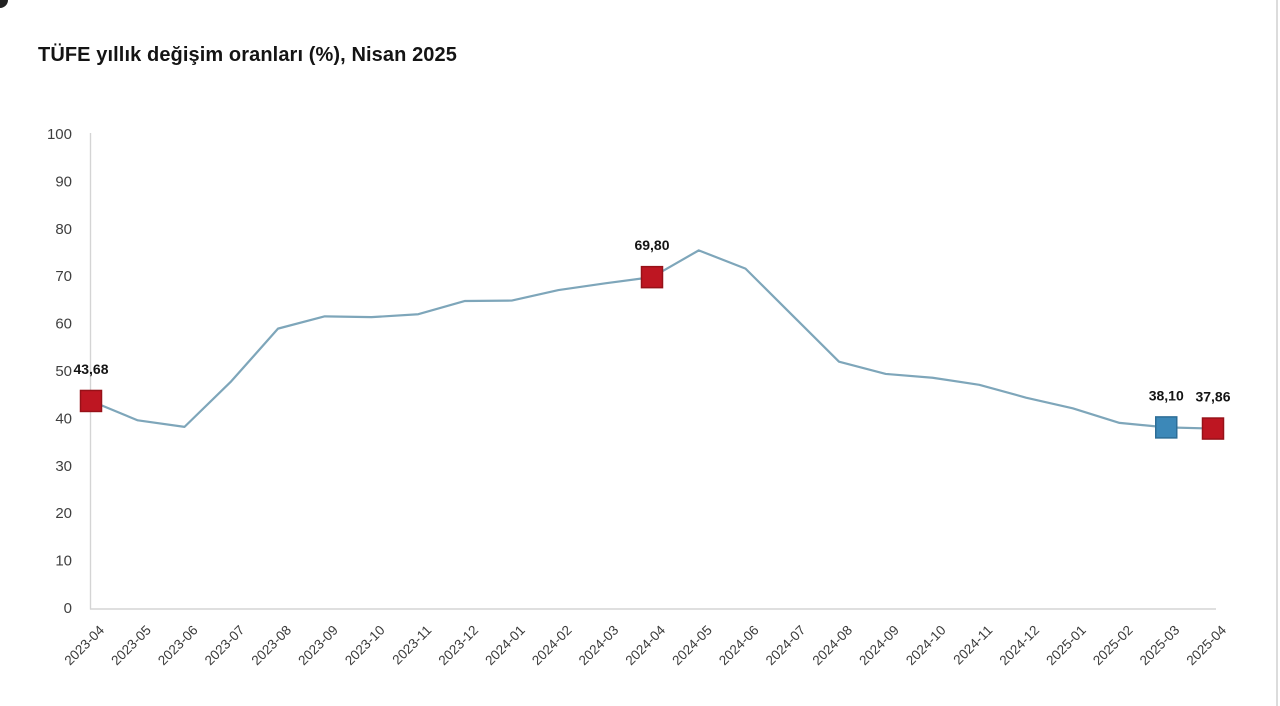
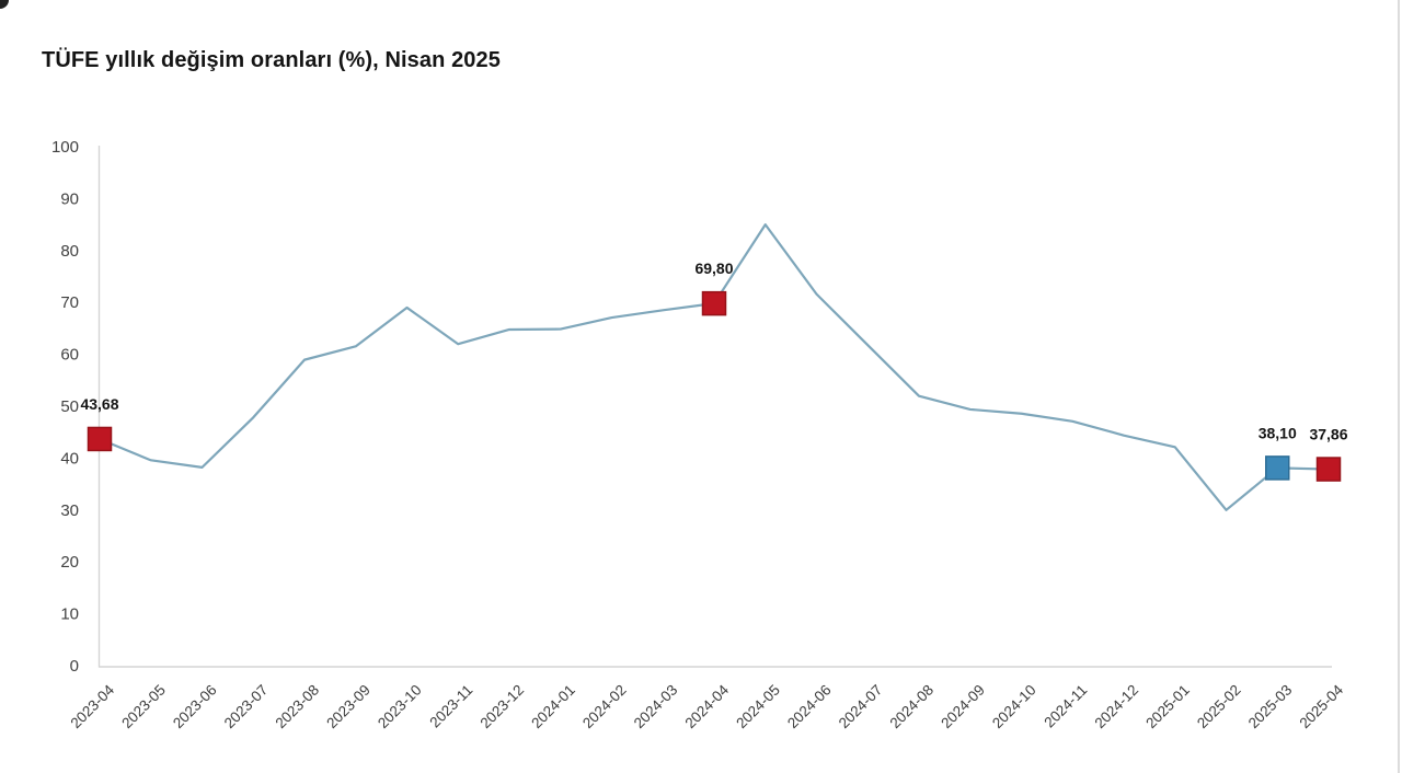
2023-10: 61 -> 69
2024-05: 75 -> 85
2025-02: 39 -> 30
